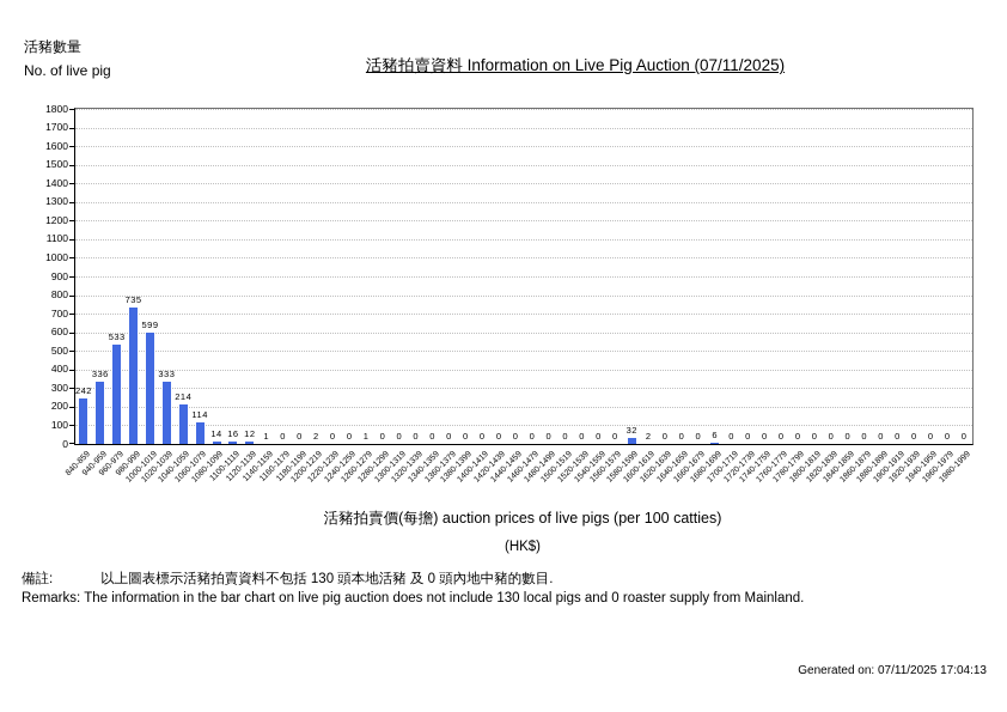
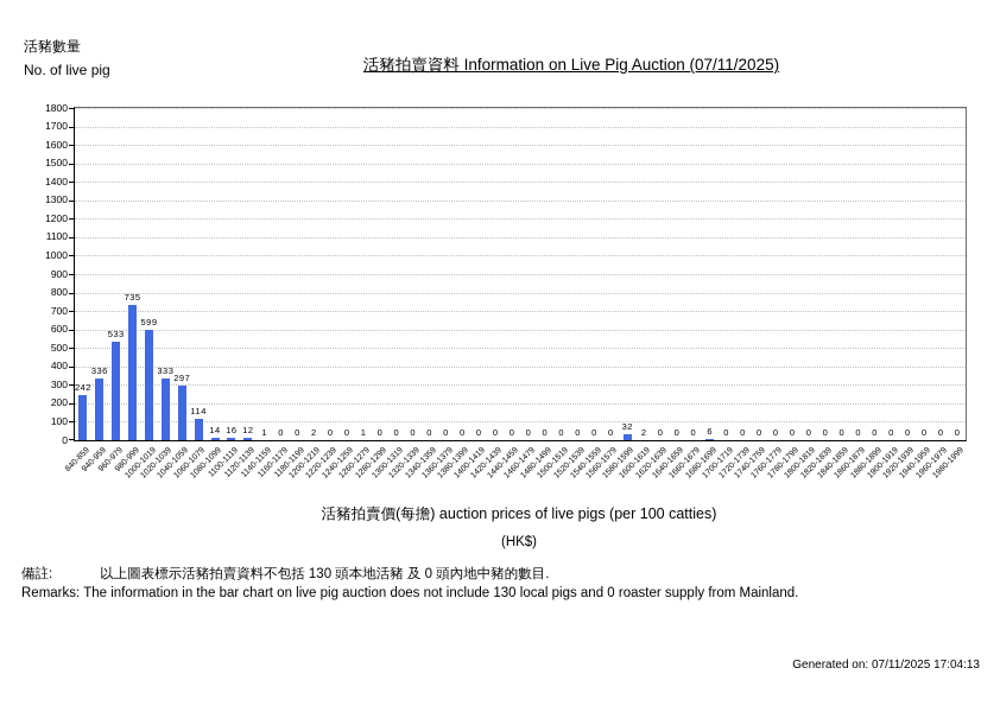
1040-1059: 214 -> 297
